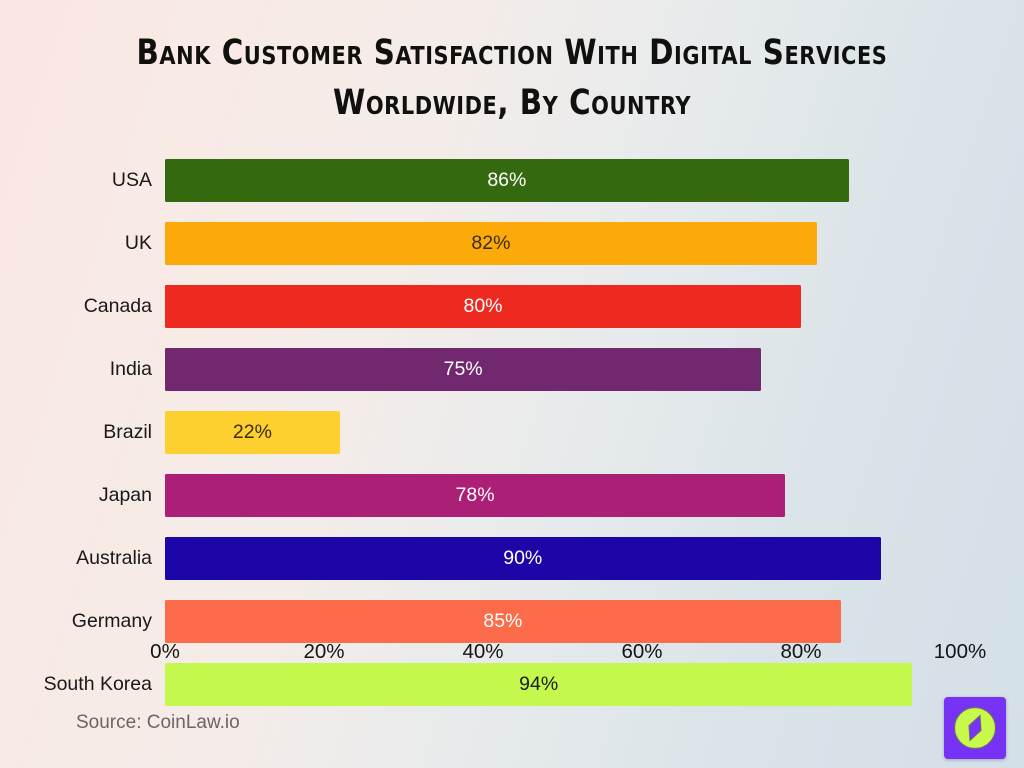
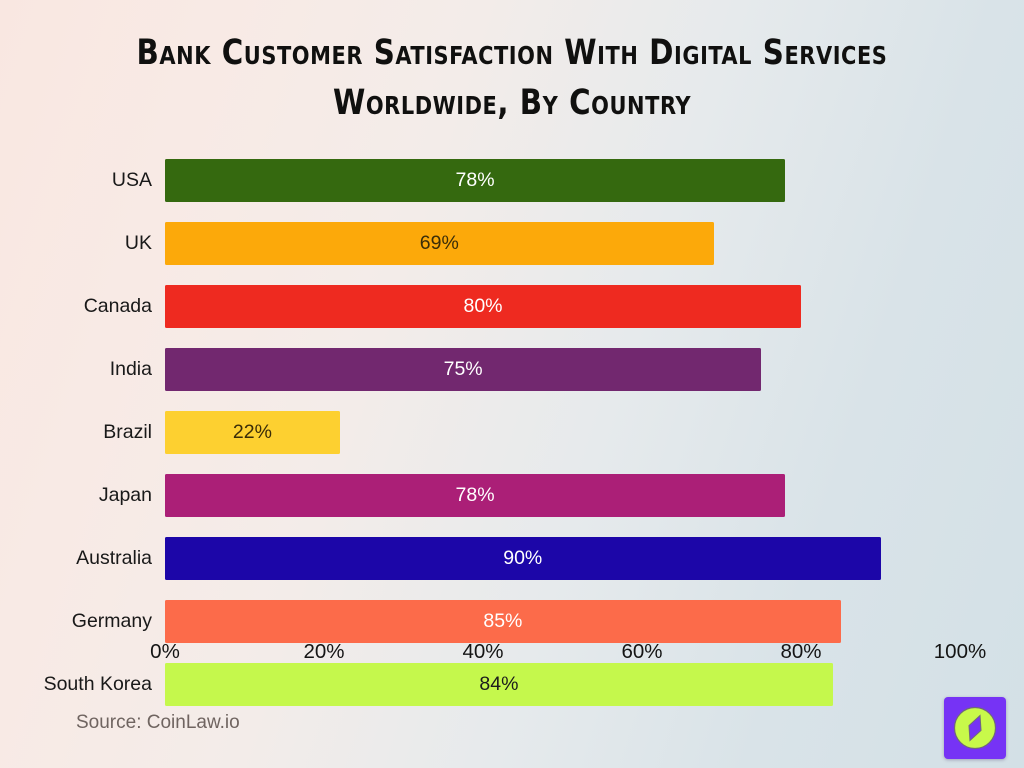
USA: 86% -> 78%
UK: 82% -> 69%
South Korea: 94% -> 84%
